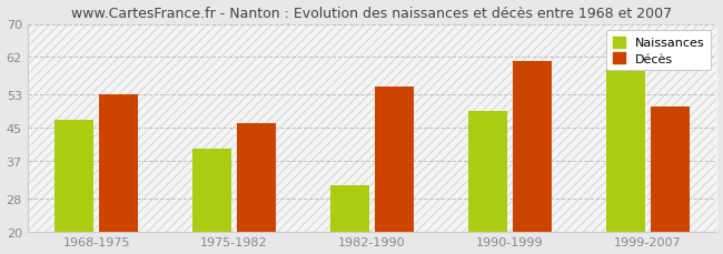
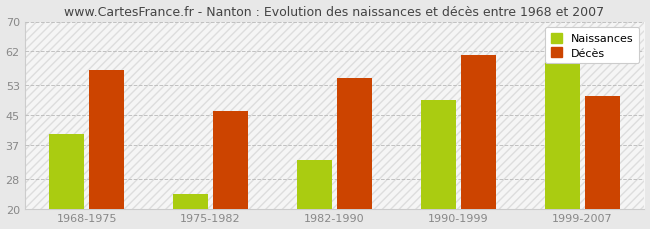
Naissances/1968-1975: 47 -> 40
Décès/1968-1975: 53 -> 57
Naissances/1975-1982: 40 -> 24
Naissances/1982-1990: 31 -> 33
